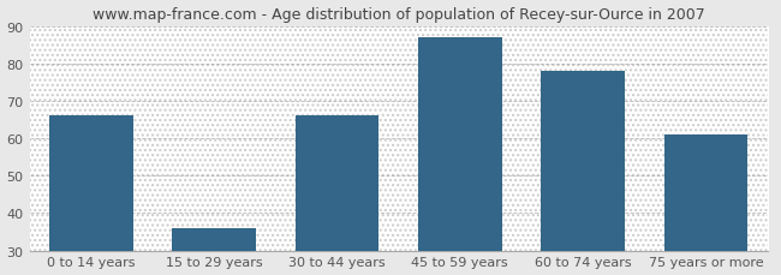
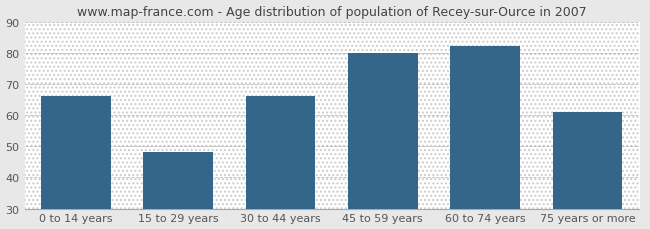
15 to 29 years: 36 -> 48
45 to 59 years: 87 -> 80
60 to 74 years: 78 -> 82
